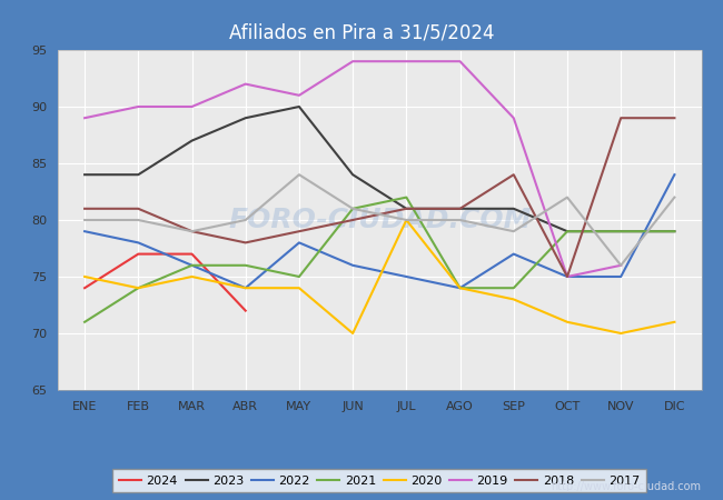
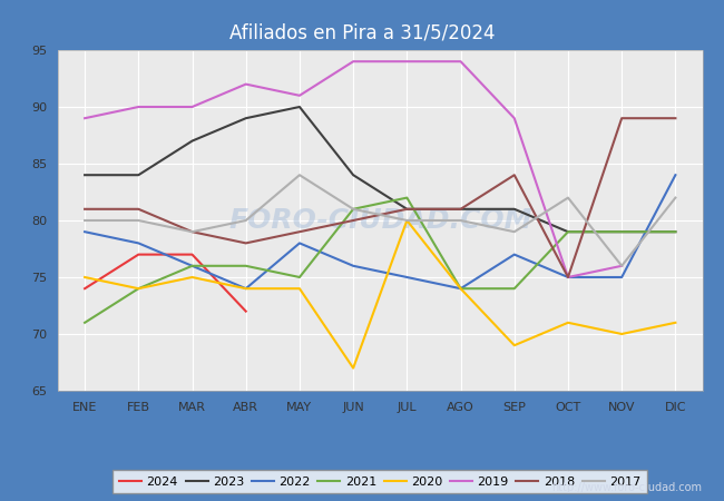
2020/JUN: 70 -> 67
2020/SEP: 73 -> 69
